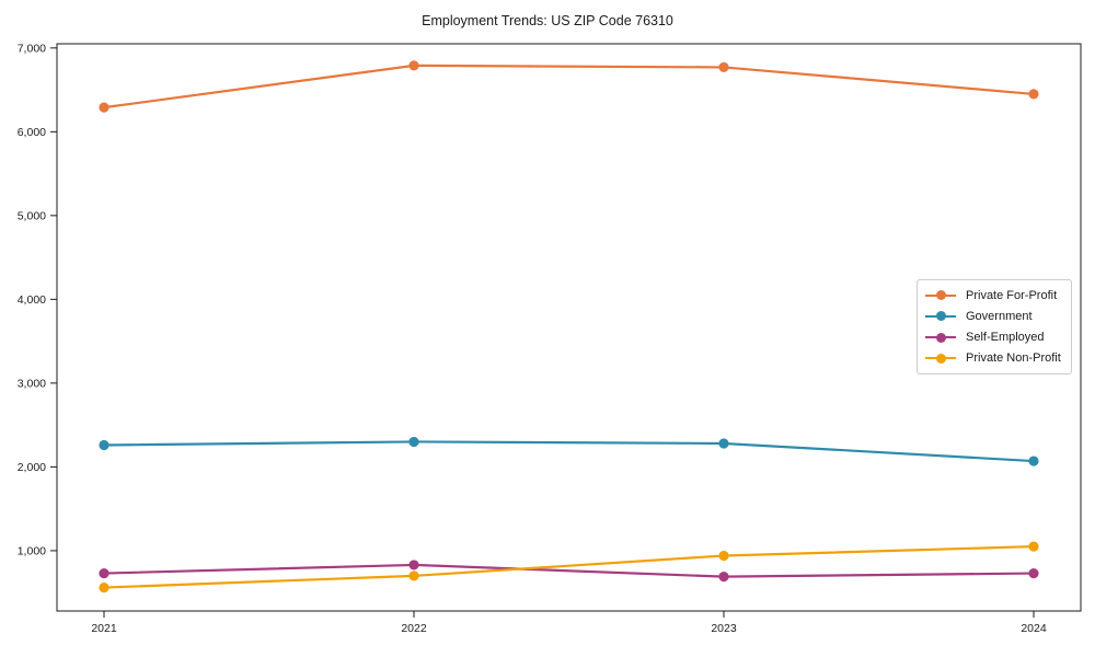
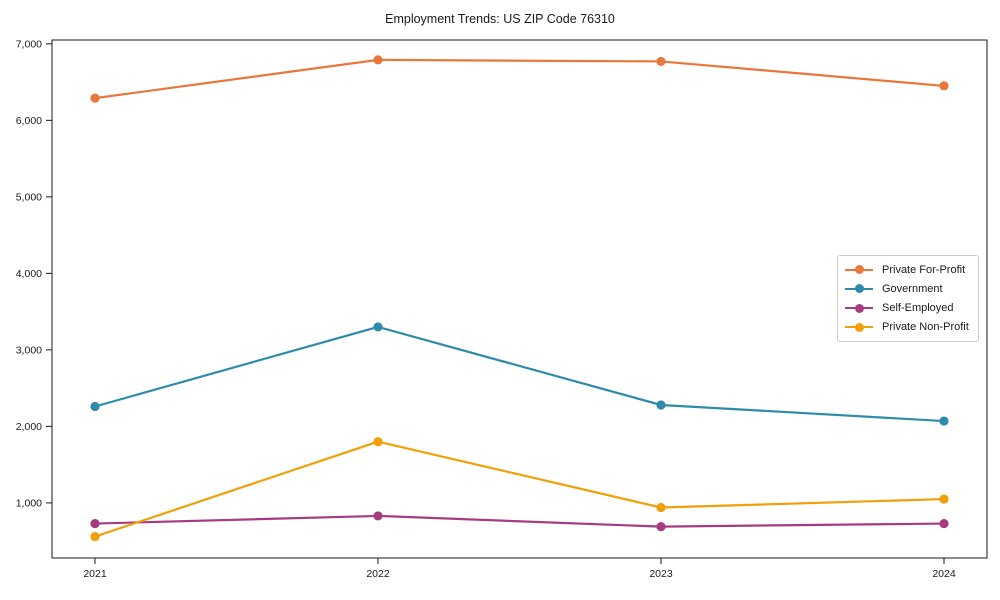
Government/2022: 2300 -> 3300
Private Non-Profit/2022: 700 -> 1800
